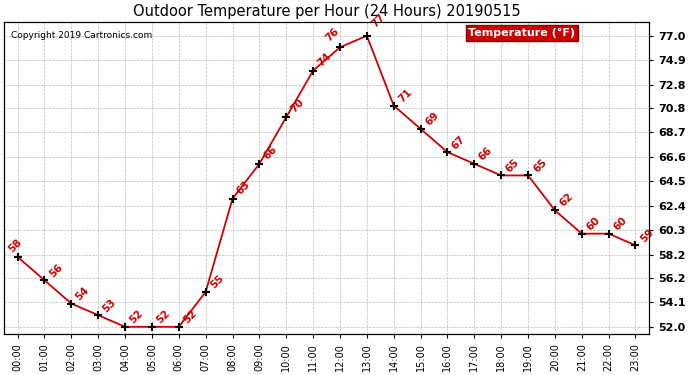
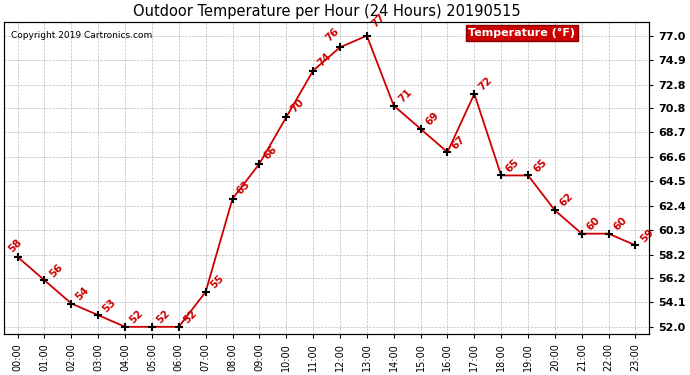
17:00: 66 -> 72
